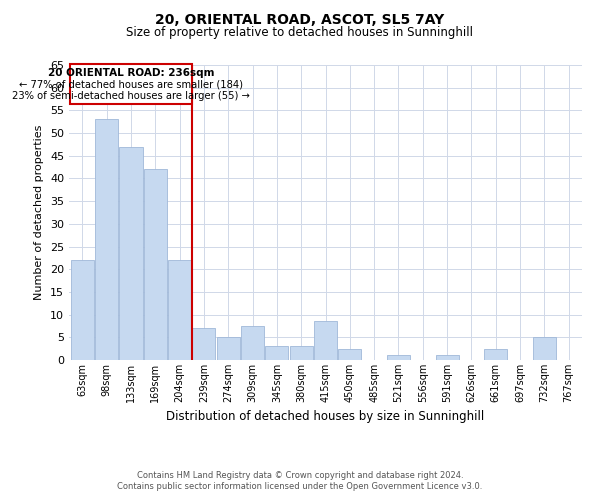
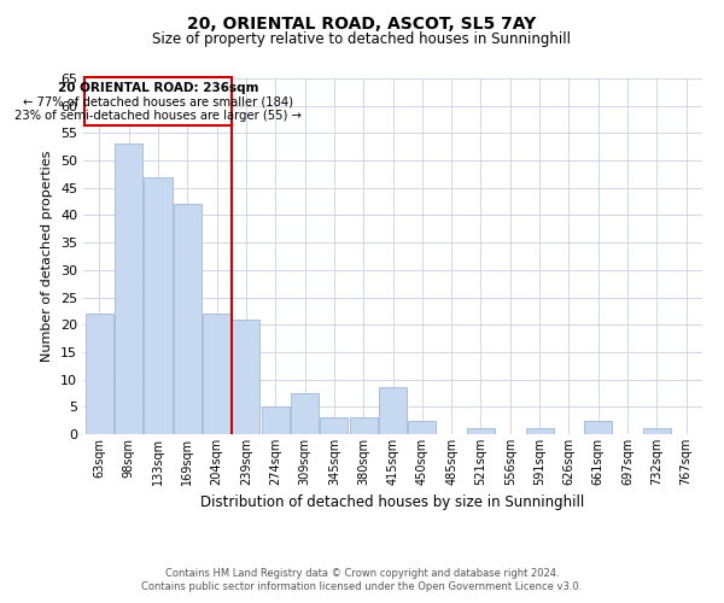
239sqm: 7.0 -> 21.0
732sqm: 5.0 -> 1.0
